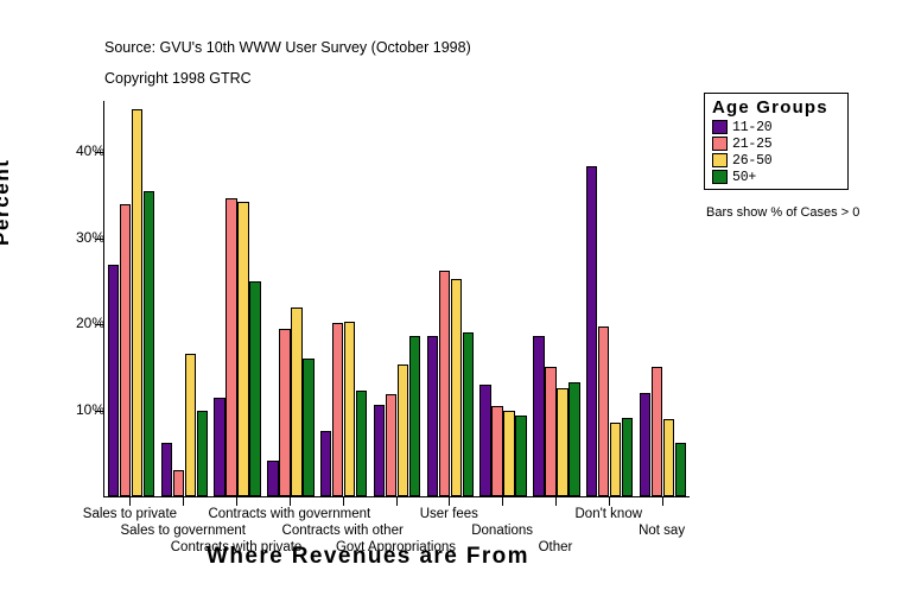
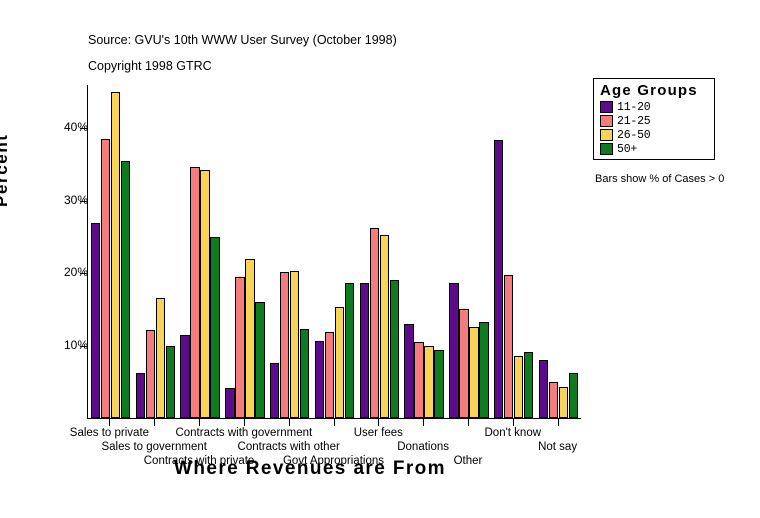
21-25/Sales to private: 34% -> 38%
21-25/Sales to government: 3% -> 12%
11-20/Not say: 12% -> 8%
21-25/Not say: 15% -> 5%
26-50/Not say: 9% -> 4%
